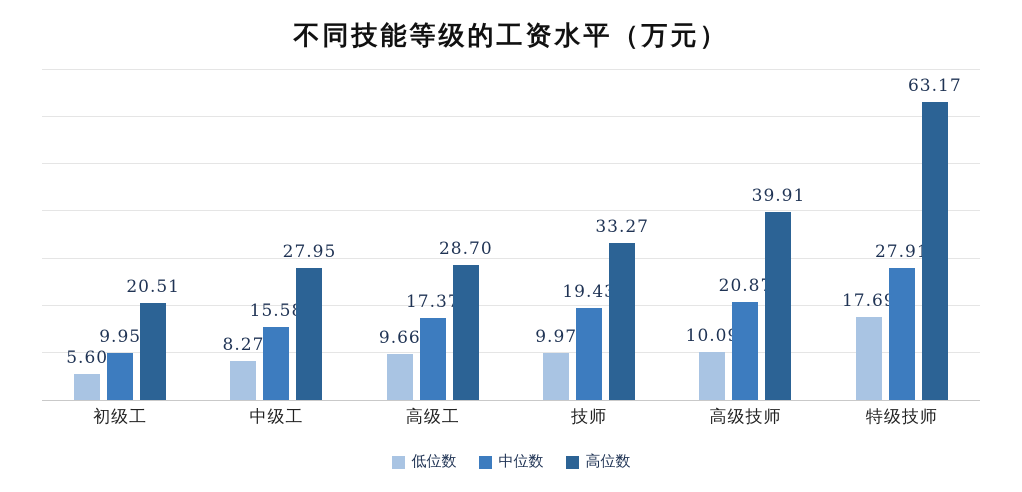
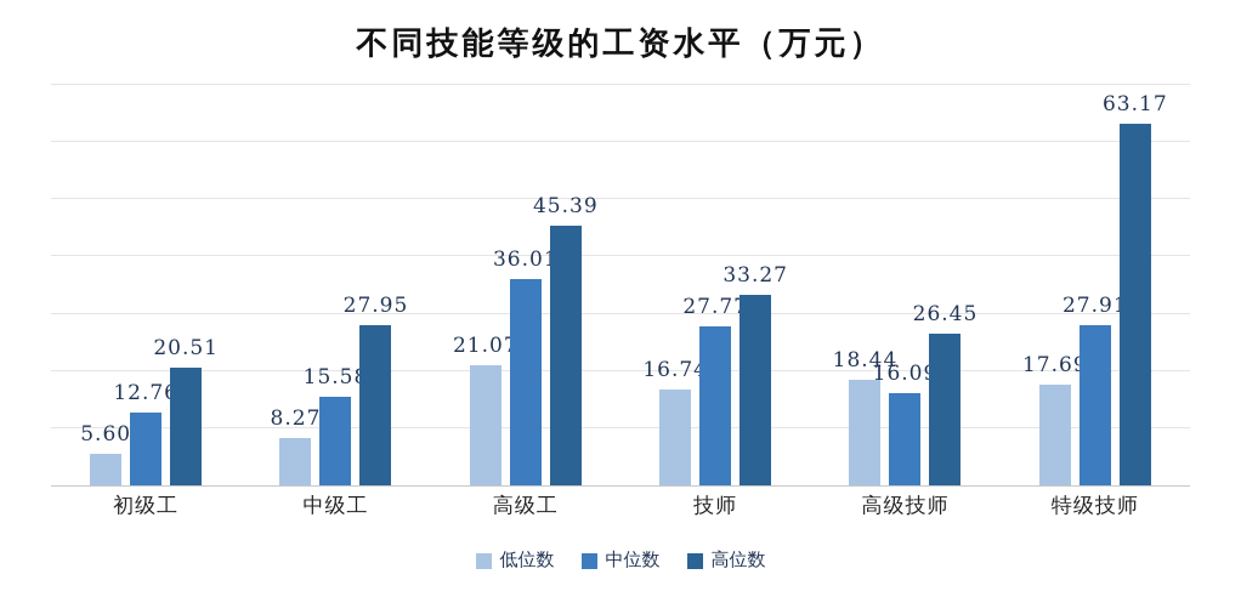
中位数/初级工: 9.95 -> 12.76
低位数/高级工: 9.66 -> 21.07
中位数/高级工: 17.37 -> 36.01
高位数/高级工: 28.70 -> 45.39
低位数/技师: 9.97 -> 16.74
中位数/技师: 19.43 -> 27.77
低位数/高级技师: 10.09 -> 18.44
中位数/高级技师: 20.87 -> 16.09
高位数/高级技师: 39.91 -> 26.45
